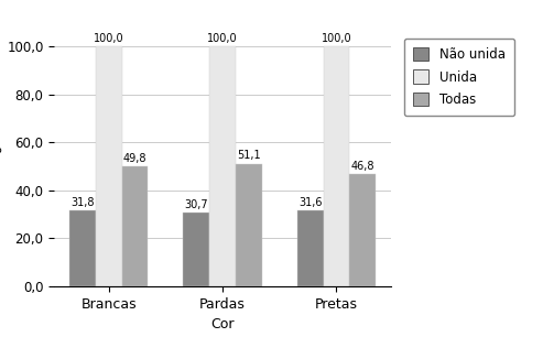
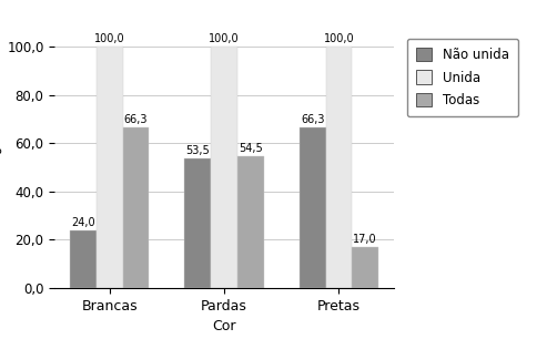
Não unida/Brancas: 31,8 -> 24,0
Todas/Brancas: 49,8 -> 66,3
Não unida/Pardas: 30,7 -> 53,5
Todas/Pardas: 51,1 -> 54,5
Não unida/Pretas: 31,6 -> 66,3
Todas/Pretas: 46,8 -> 17,0
